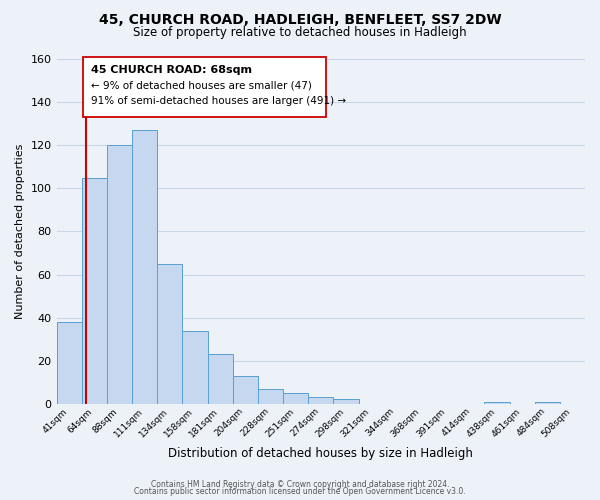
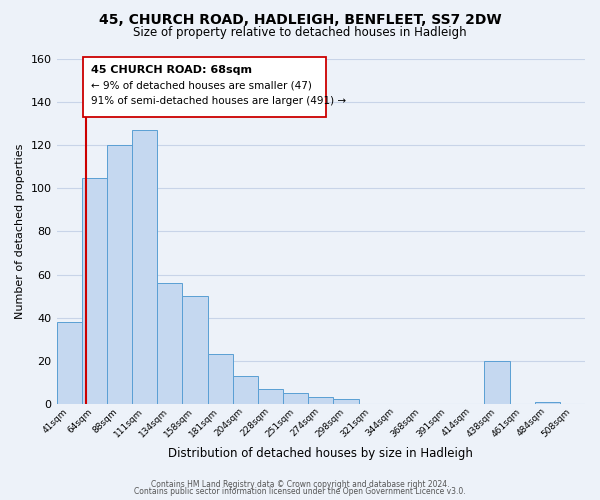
134sqm: 65 -> 56
158sqm: 34 -> 50
438sqm: 1 -> 20
